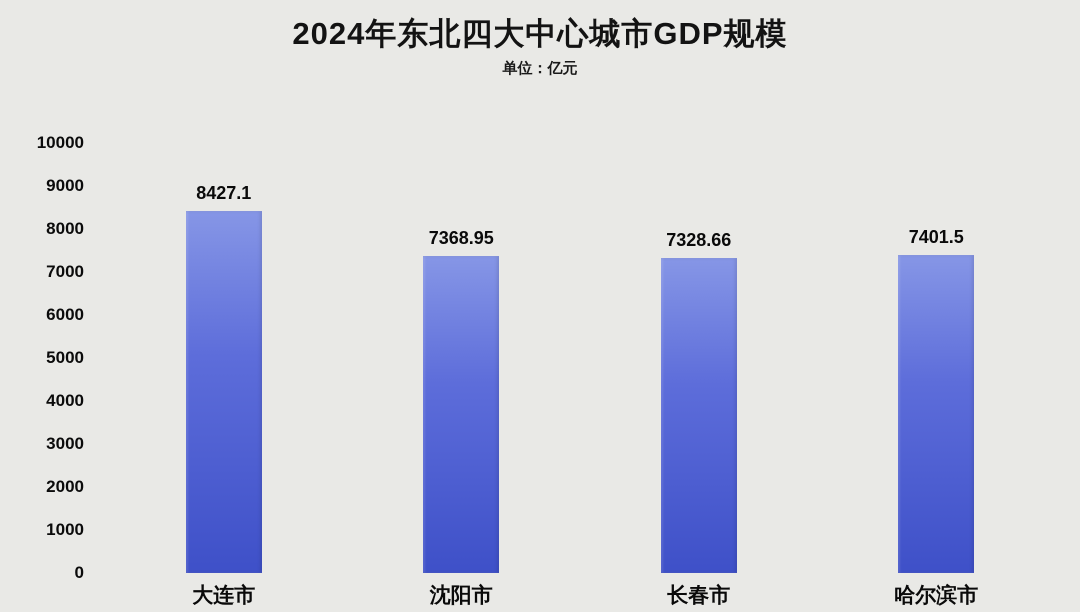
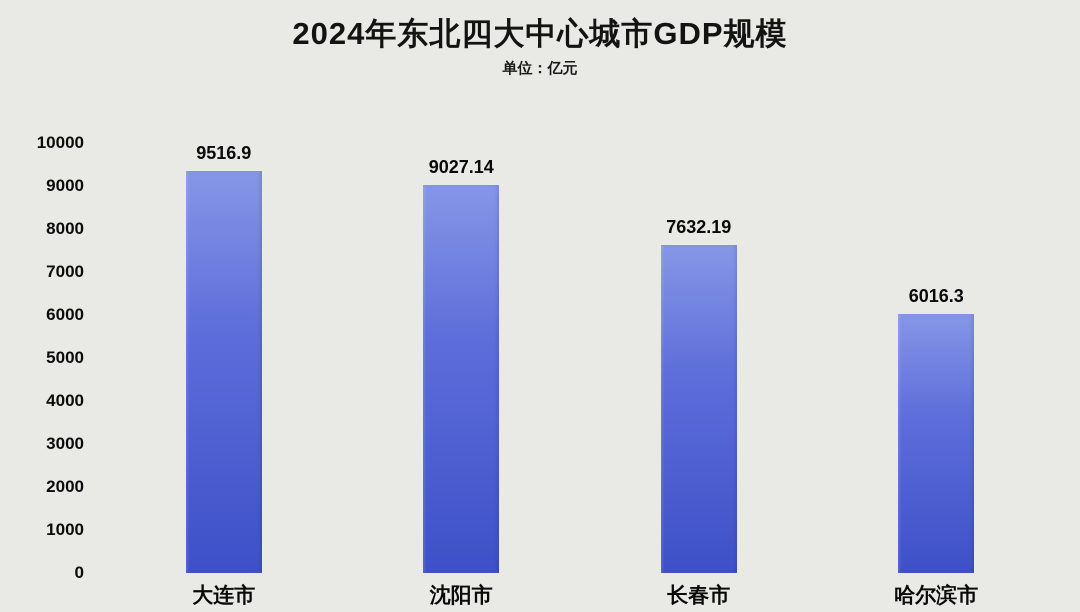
大连市: 8427.1 -> 9516.9
沈阳市: 7368.95 -> 9027.14
长春市: 7328.66 -> 7632.19
哈尔滨市: 7401.5 -> 6016.3
